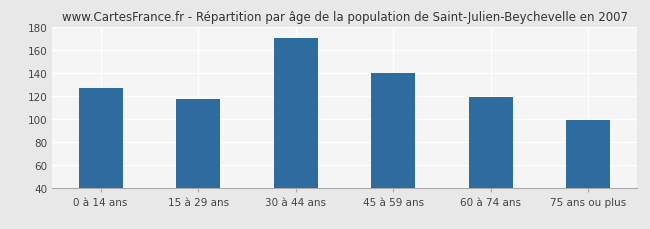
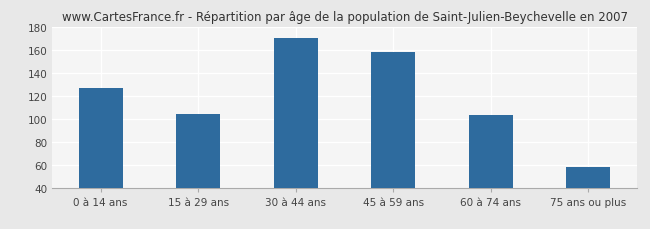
15 à 29 ans: 117 -> 104
45 à 59 ans: 140 -> 158
60 à 74 ans: 119 -> 103
75 ans ou plus: 99 -> 58
